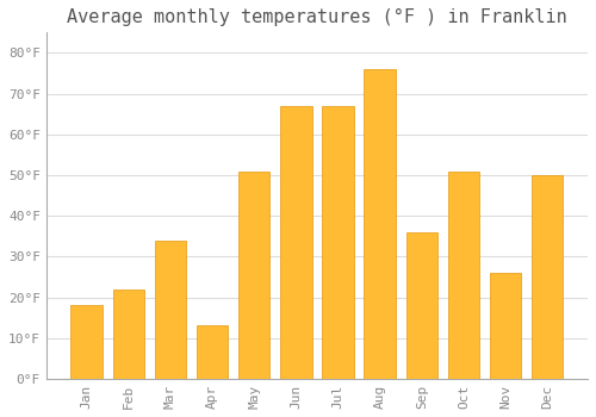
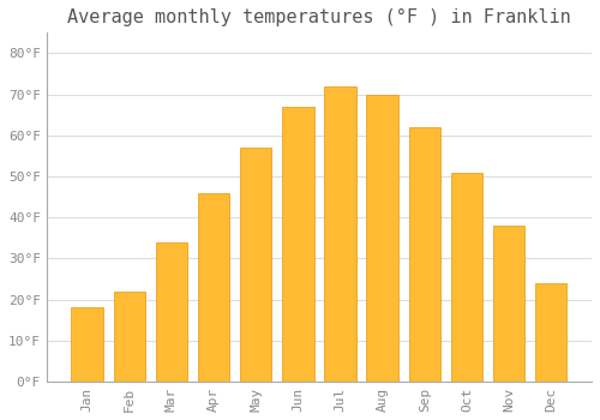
Apr: 13°F -> 46°F
May: 51°F -> 57°F
Jul: 67°F -> 72°F
Aug: 76°F -> 70°F
Sep: 36°F -> 62°F
Nov: 26°F -> 38°F
Dec: 50°F -> 24°F
